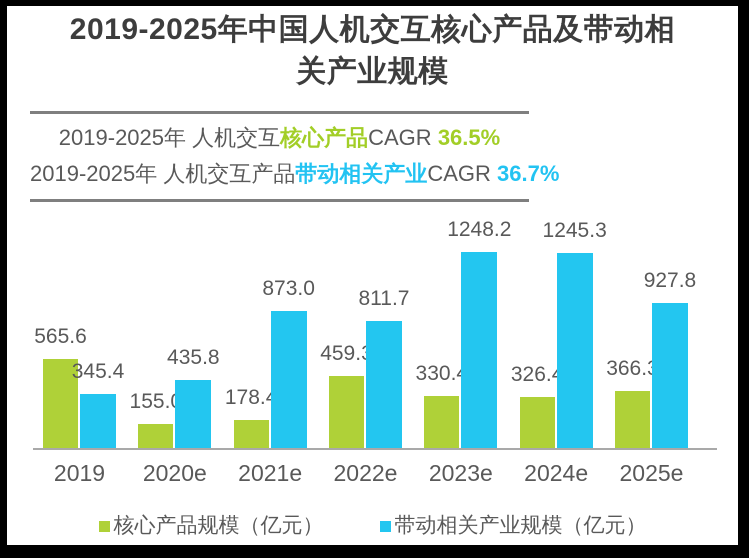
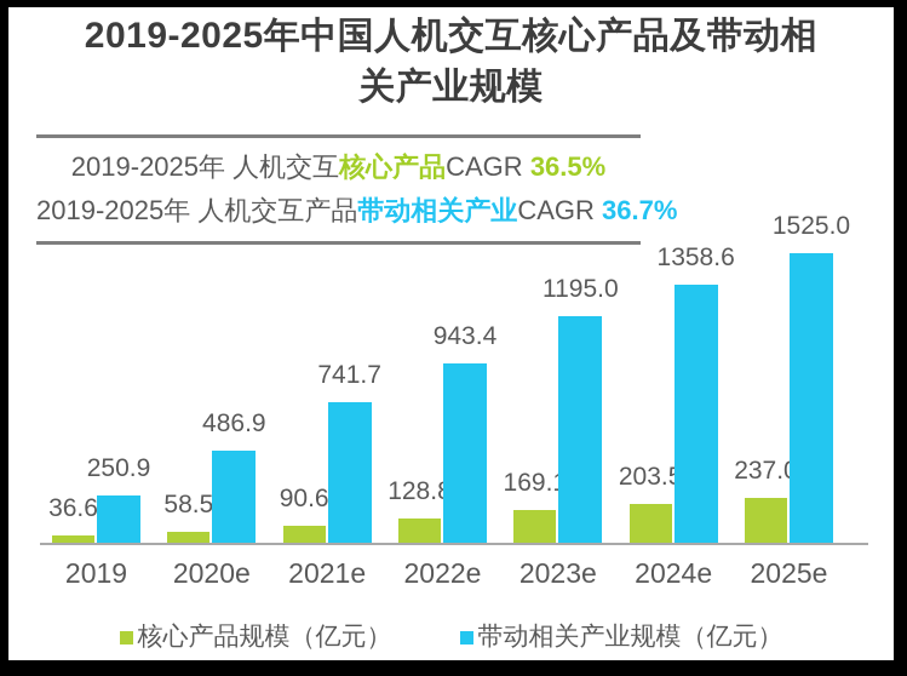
核心产品规模（亿元）/2019: 565.6 -> 36.6
带动相关产业规模（亿元）/2019: 345.4 -> 250.9
核心产品规模（亿元）/2020e: 155.0 -> 58.5
带动相关产业规模（亿元）/2020e: 435.8 -> 486.9
核心产品规模（亿元）/2021e: 178.4 -> 90.6
带动相关产业规模（亿元）/2021e: 873.0 -> 741.7
核心产品规模（亿元）/2022e: 459.3 -> 128.8
带动相关产业规模（亿元）/2022e: 811.7 -> 943.4
核心产品规模（亿元）/2023e: 330.4 -> 169.1
带动相关产业规模（亿元）/2023e: 1248.2 -> 1195.0
核心产品规模（亿元）/2024e: 326.4 -> 203.5
带动相关产业规模（亿元）/2024e: 1245.3 -> 1358.6
核心产品规模（亿元）/2025e: 366.3 -> 237.0
带动相关产业规模（亿元）/2025e: 927.8 -> 1525.0
